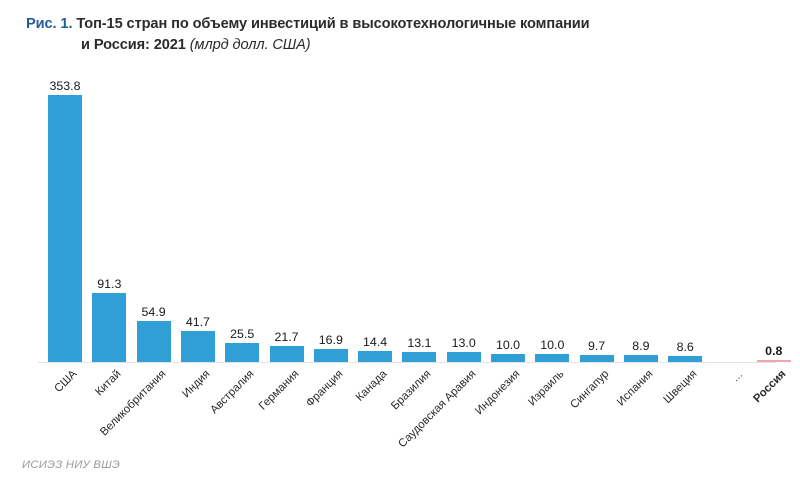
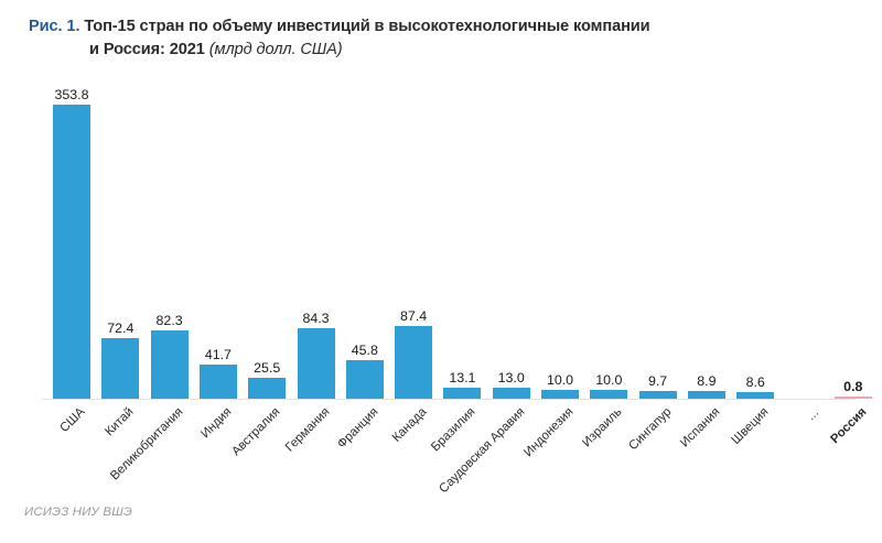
Китай: 91.3 -> 72.4
Великобритания: 54.9 -> 82.3
Германия: 21.7 -> 84.3
Франция: 16.9 -> 45.8
Канада: 14.4 -> 87.4
